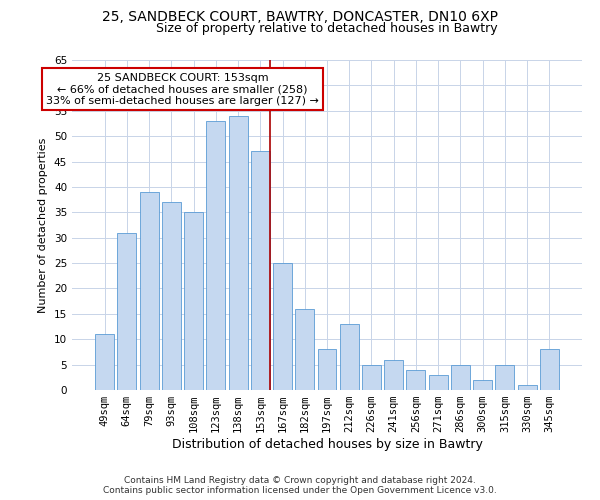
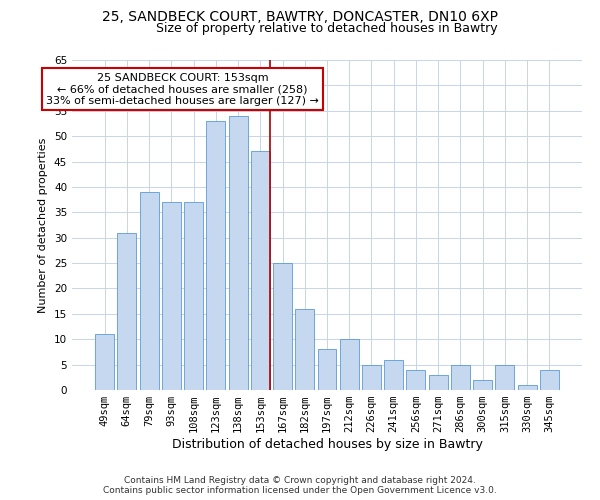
108sqm: 35 -> 37
212sqm: 13 -> 10
345sqm: 8 -> 4
